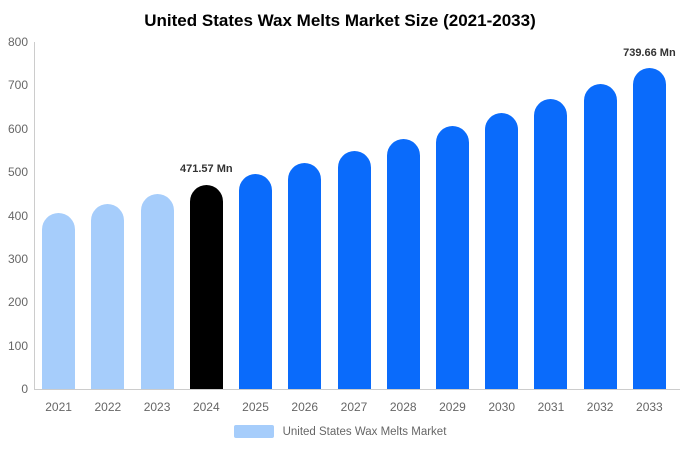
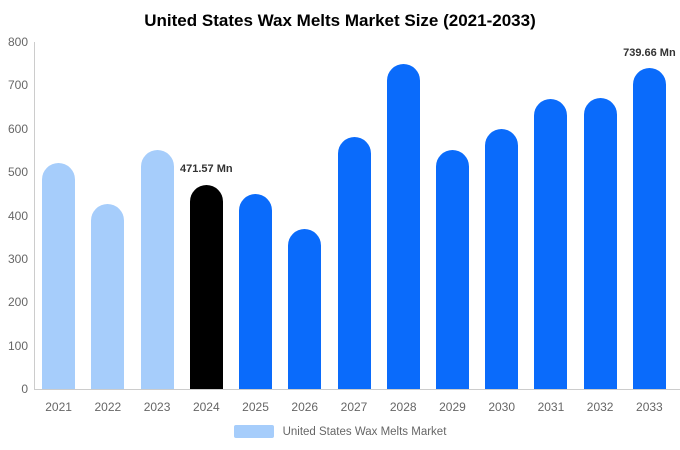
2021: 410 -> 520
2023: 450 -> 550
2025: 500 -> 450
2026: 520 -> 370
2027: 550 -> 580
2028: 580 -> 750
2029: 610 -> 550
2030: 640 -> 600
2032: 700 -> 670
